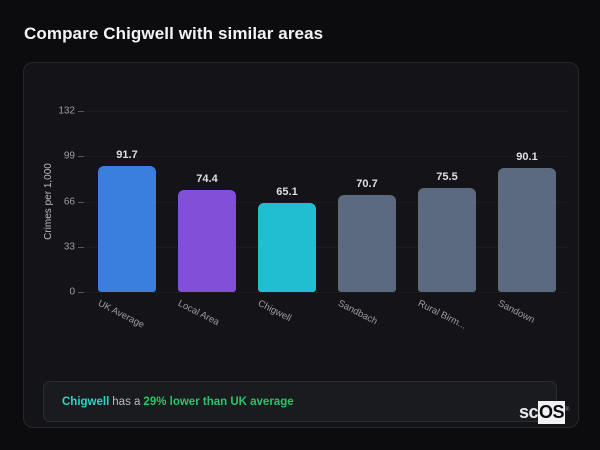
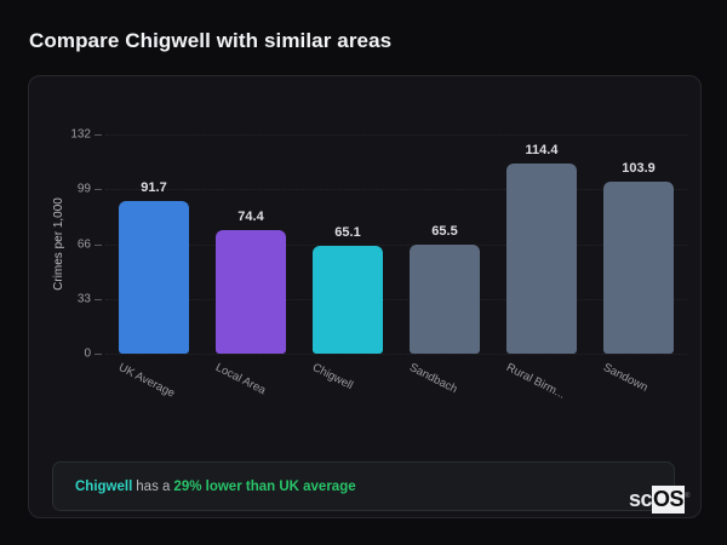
Sandbach: 70.7 -> 65.5
Rural Birm...: 75.5 -> 114.4
Sandown: 90.1 -> 103.9
